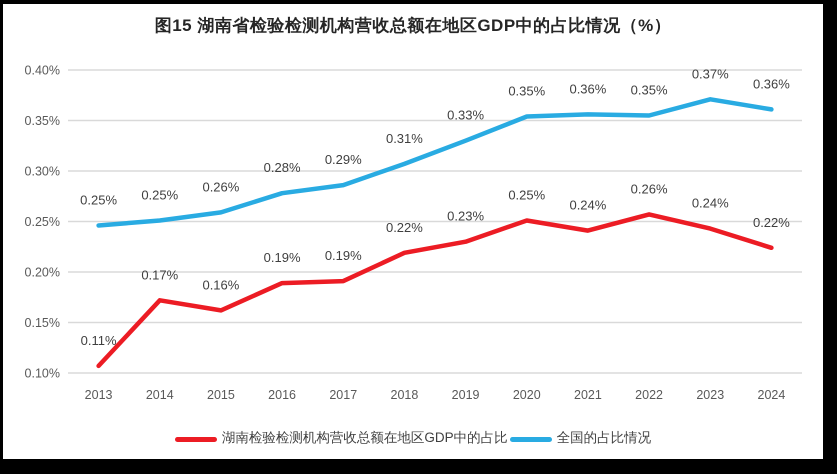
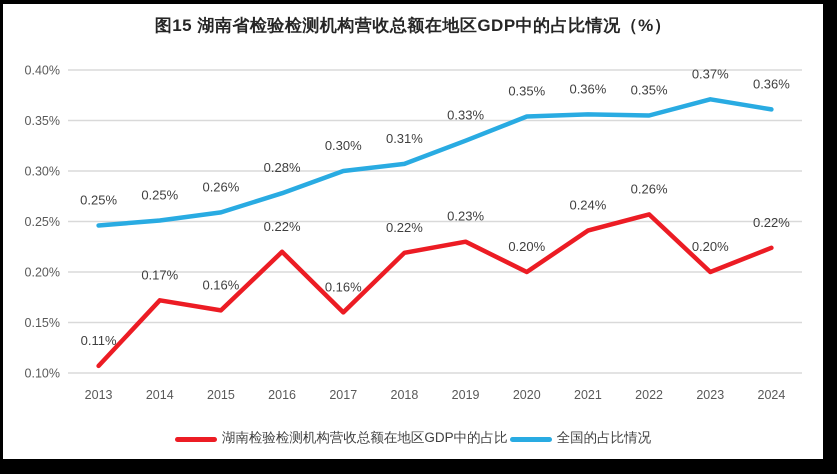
湖南检验检测机构营收总额在地区GDP中的占比/2016: 0.19% -> 0.22%
湖南检验检测机构营收总额在地区GDP中的占比/2017: 0.19% -> 0.16%
全国的占比情况/2017: 0.29% -> 0.30%
湖南检验检测机构营收总额在地区GDP中的占比/2020: 0.25% -> 0.20%
湖南检验检测机构营收总额在地区GDP中的占比/2023: 0.24% -> 0.20%
